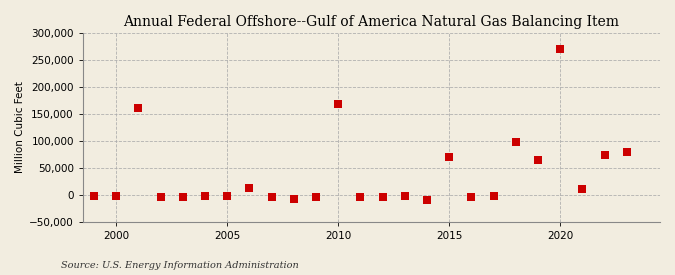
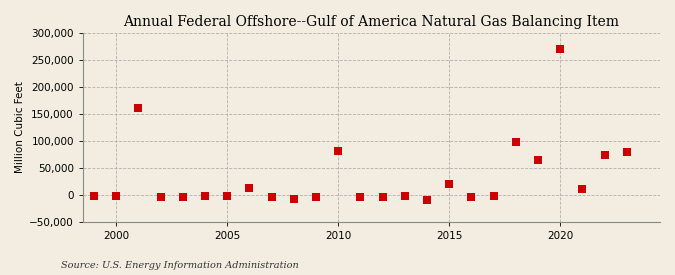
2010: 168,000 -> 82,000
2015: 70,000 -> 20,000
